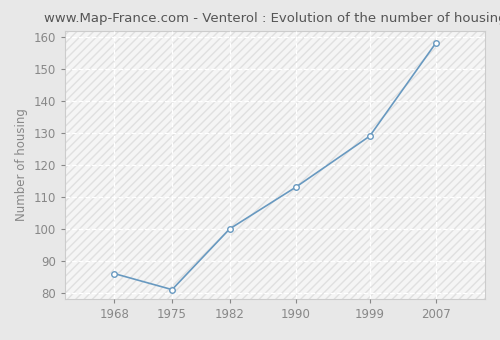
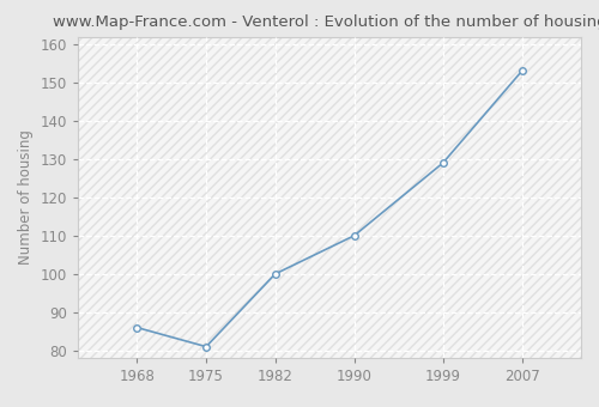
1990: 113 -> 110
2007: 158 -> 153
